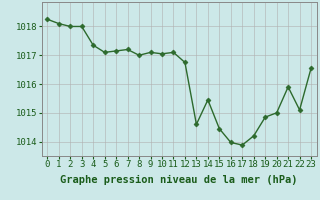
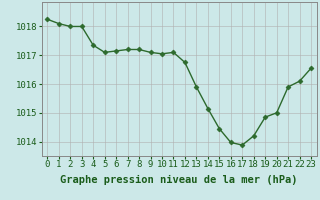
8: 1017.00 -> 1017.20
13: 1014.60 -> 1015.90
14: 1015.45 -> 1015.15
22: 1015.10 -> 1016.10
